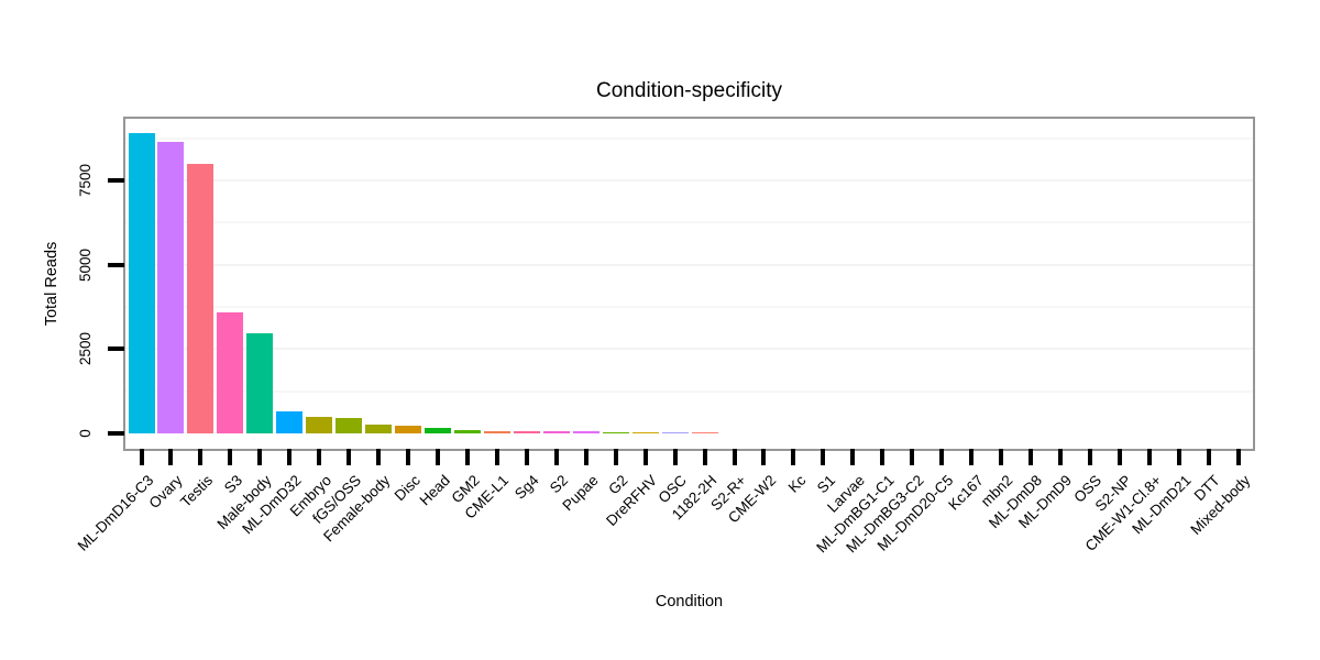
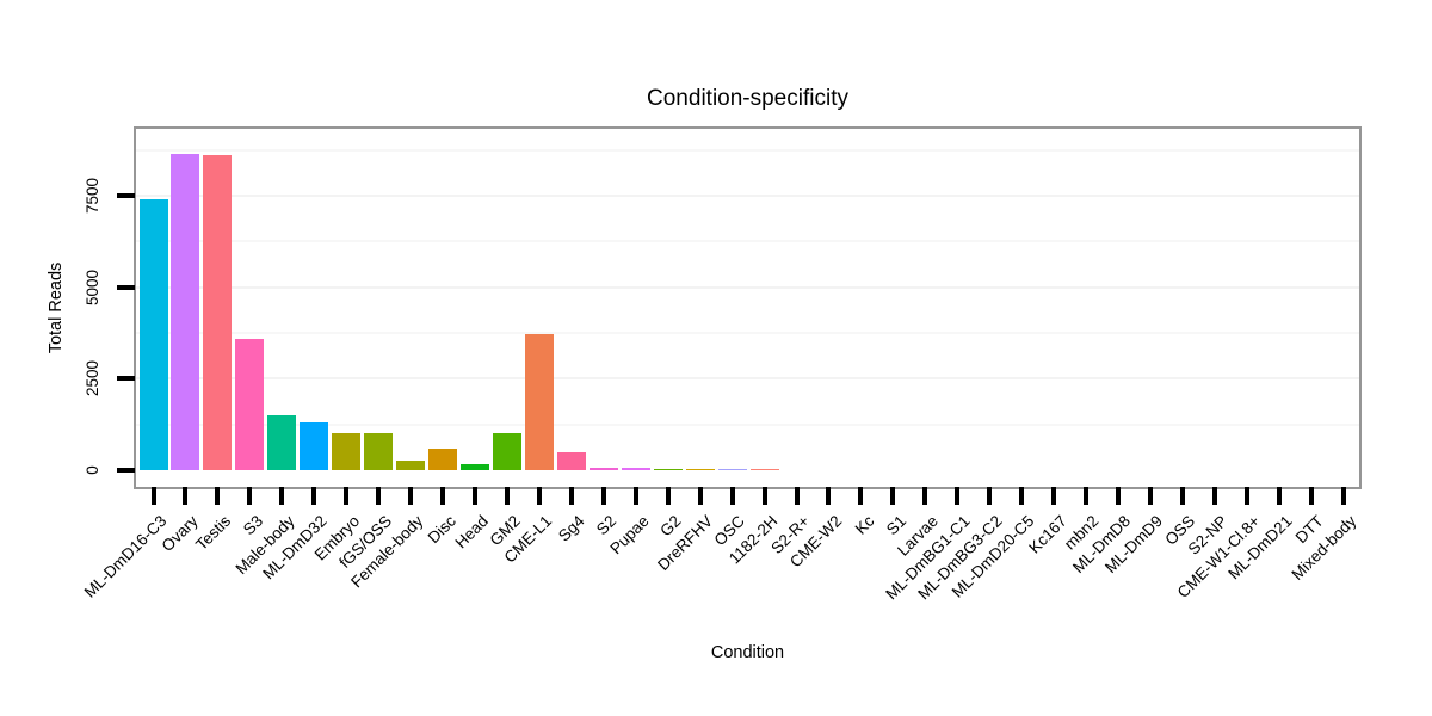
ML-DmD16-C3: 8900 -> 7400
Testis: 8000 -> 8600
Male-body: 3000 -> 1500
ML-DmD32: 600 -> 1300
Embryo: 500 -> 1000
fGS/OSS: 500 -> 1000
Disc: 200 -> 600
GM2: 100 -> 1000
CME-L1: 100 -> 3700
Sg4: 100 -> 500
